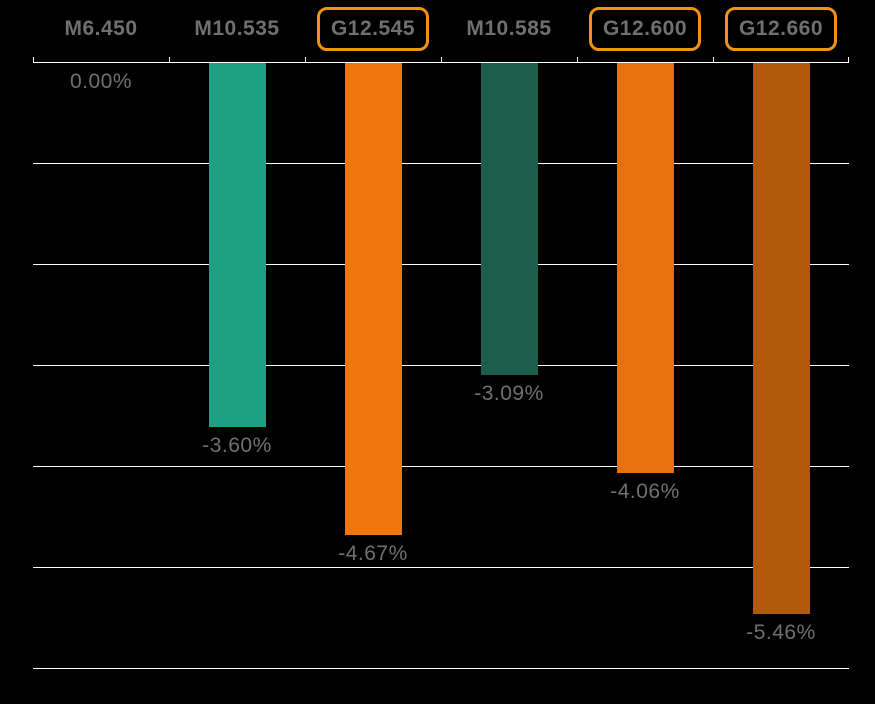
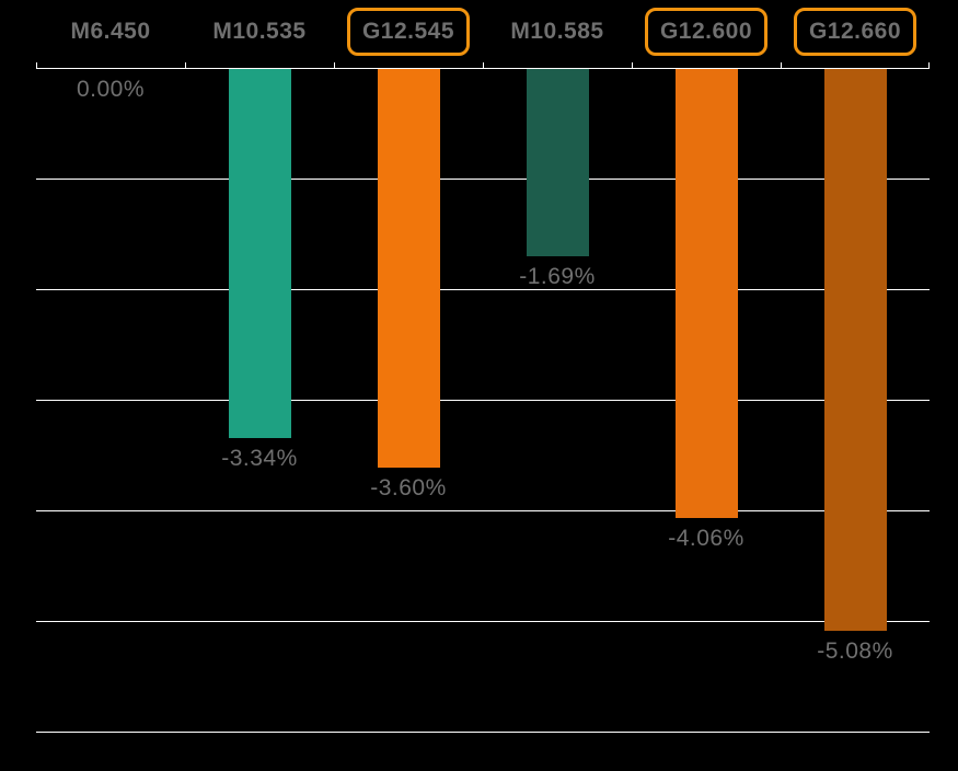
M10.535: -3.60% -> -3.34%
G12.545: -4.67% -> -3.60%
M10.585: -3.09% -> -1.69%
G12.660: -5.46% -> -5.08%
